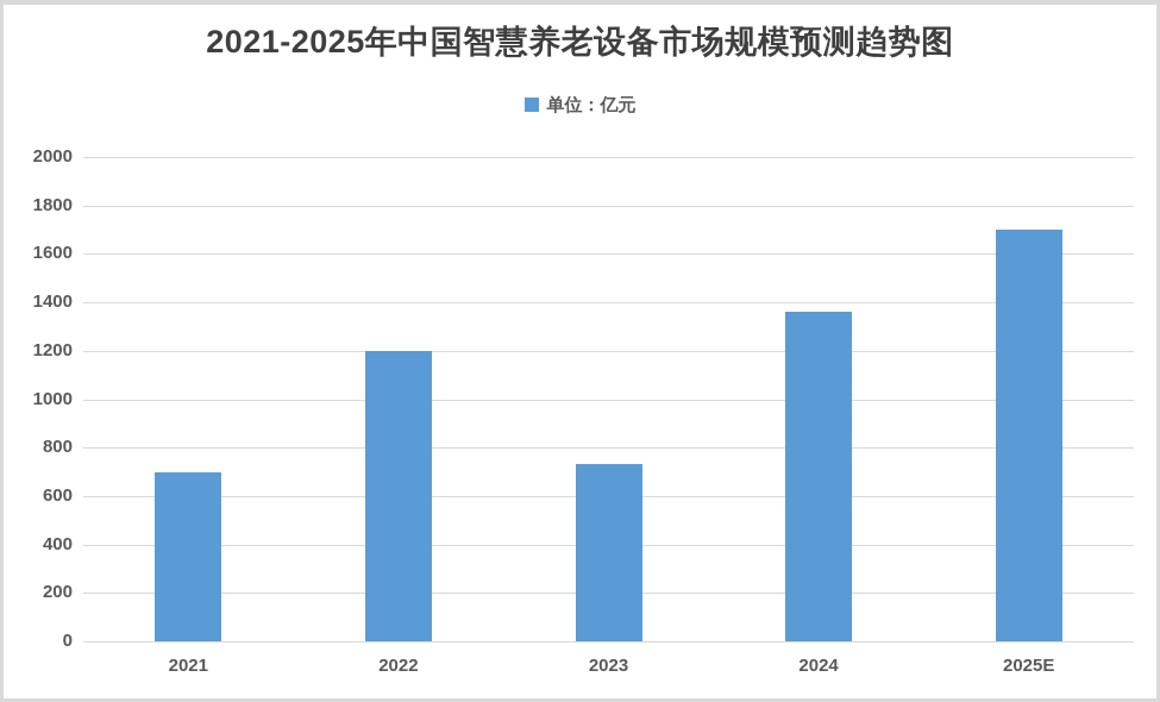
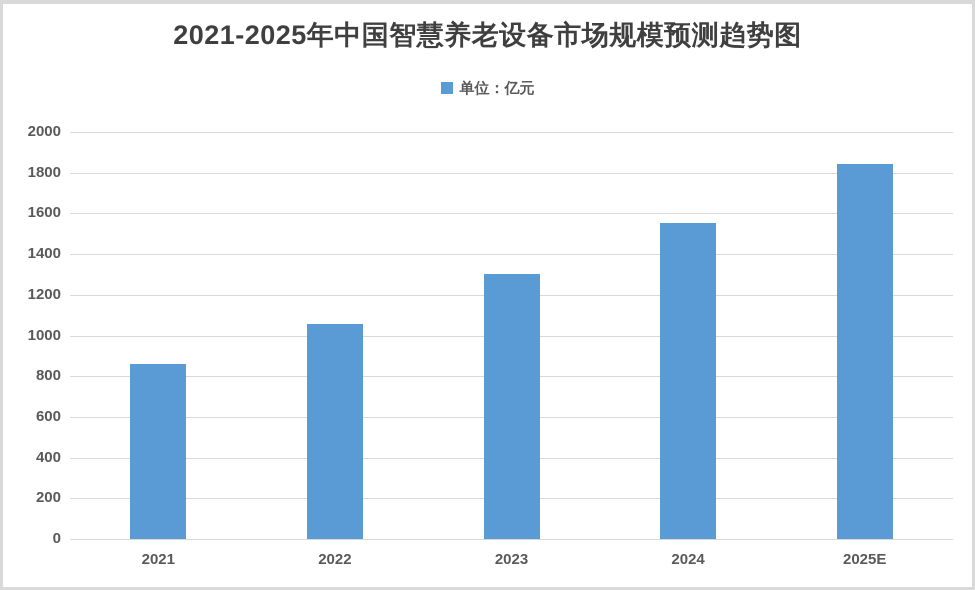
2021: 700 -> 860
2022: 1200 -> 1060
2023: 730 -> 1300
2024: 1360 -> 1560
2025E: 1700 -> 1840
